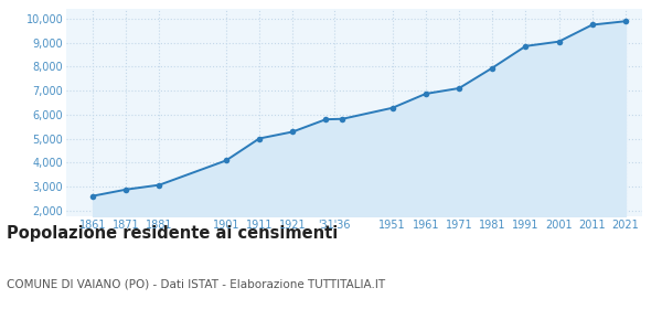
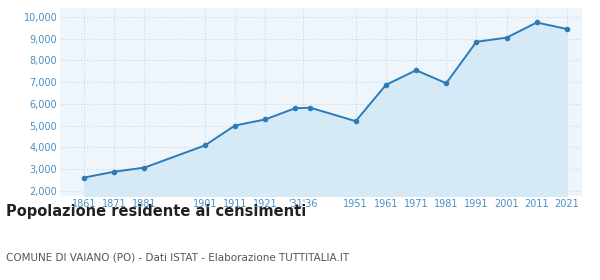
1951: 6,280 -> 5,200
1971: 7,100 -> 7,550
1981: 7,950 -> 6,950
2021: 9,900 -> 9,450
